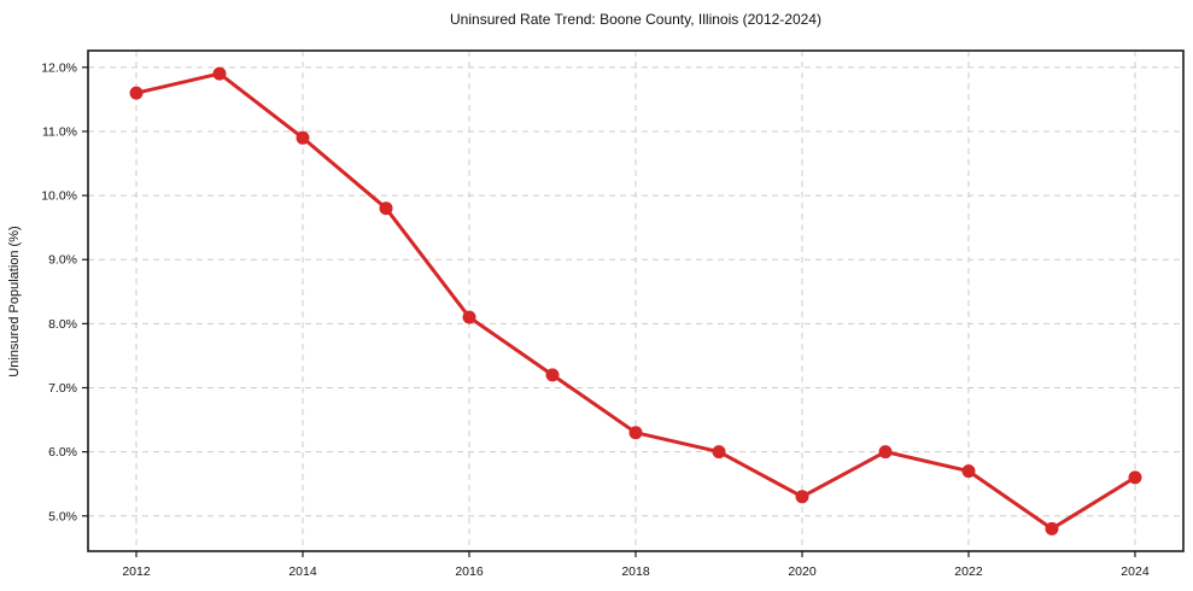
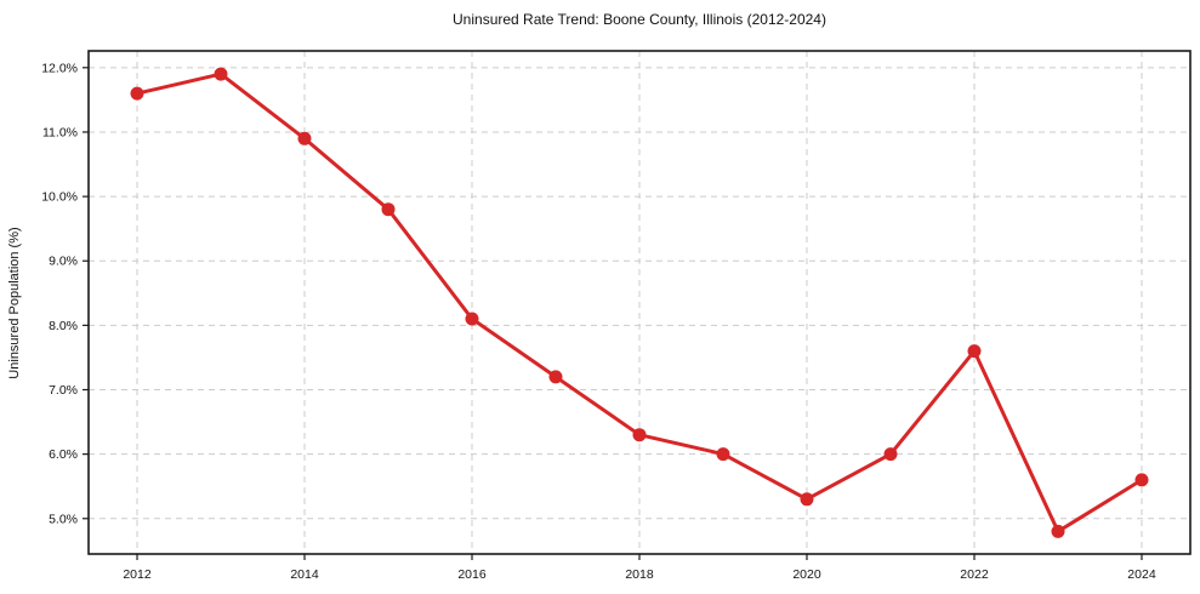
2022: 5.7% -> 7.6%
